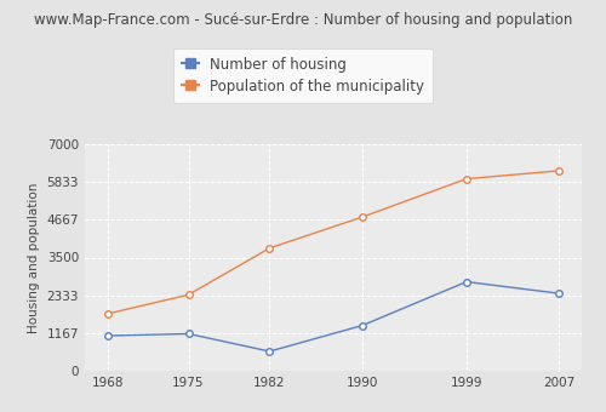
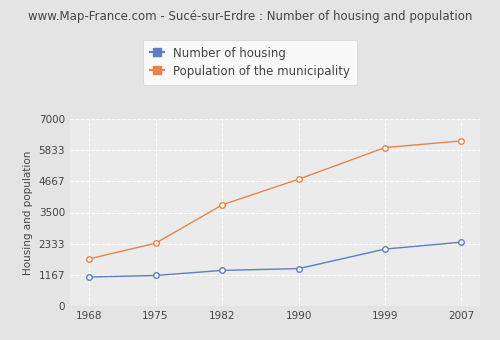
Number of housing/1982: 600 -> 1330
Number of housing/1999: 2750 -> 2130
